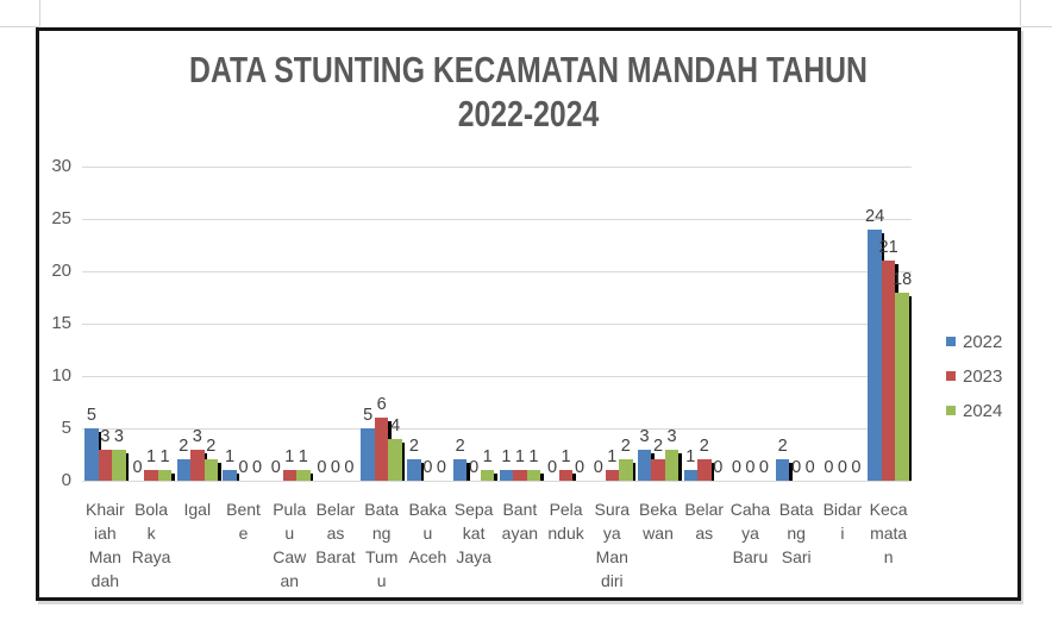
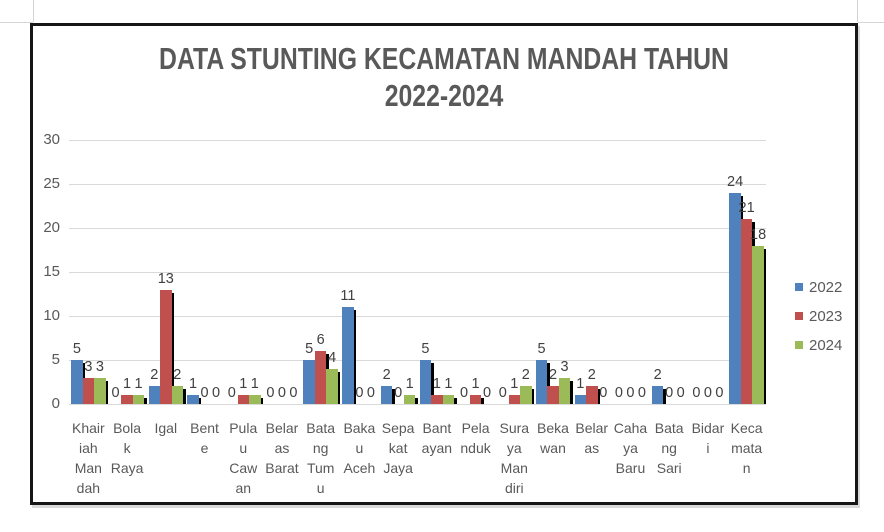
2023/Igal: 3 -> 13
2022/Bakau Aceh: 2 -> 11
2022/Bantayan: 1 -> 5
2022/Bekawan: 3 -> 5
